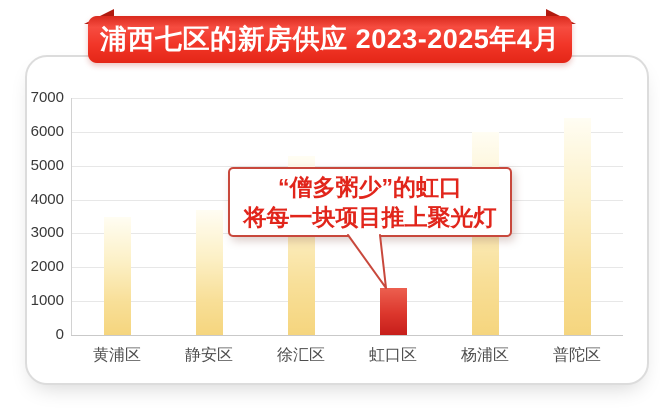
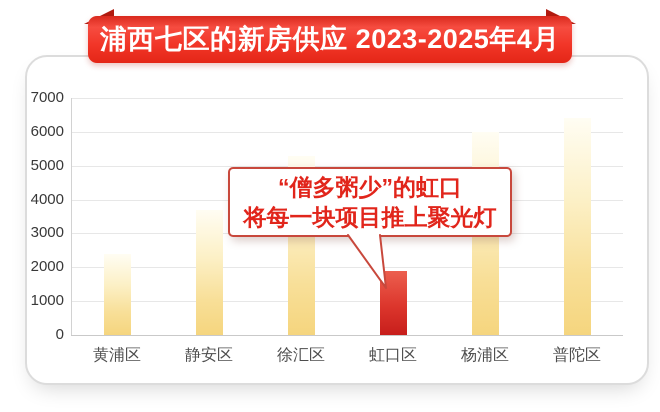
黄浦区: 3500 -> 2400
虹口区: 1400 -> 1900
